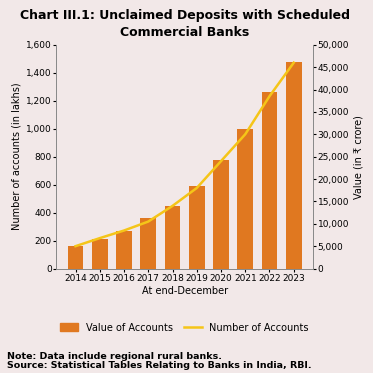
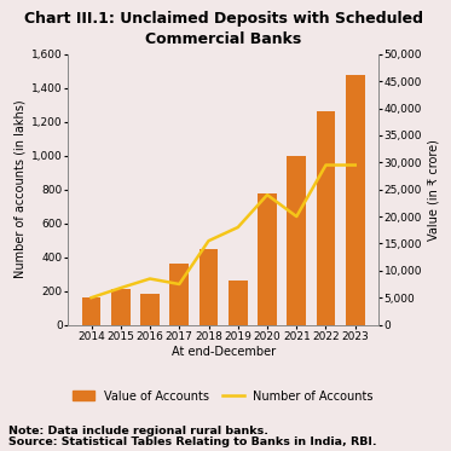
Value of Accounts/2016: 270 -> 180
Number of Accounts/2017: 10,500 -> 7,500
Number of Accounts/2018: 14,000 -> 15,500
Value of Accounts/2019: 590 -> 260
Number of Accounts/2021: 30,000 -> 20,000
Number of Accounts/2022: 38,500 -> 29,500
Number of Accounts/2023: 46,000 -> 29,500
